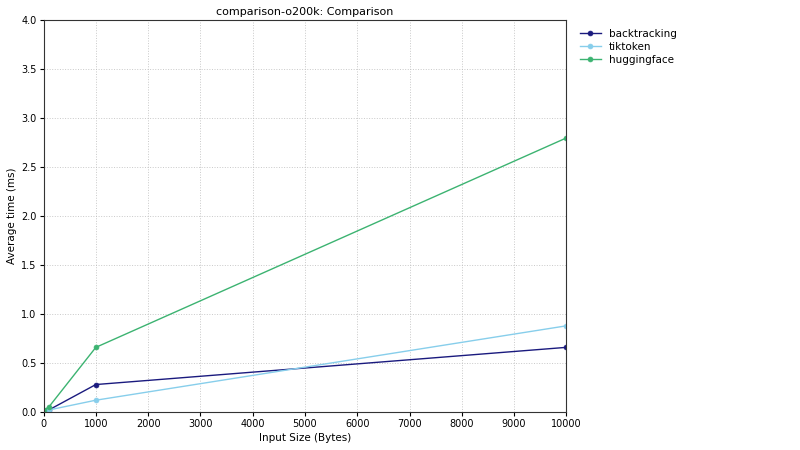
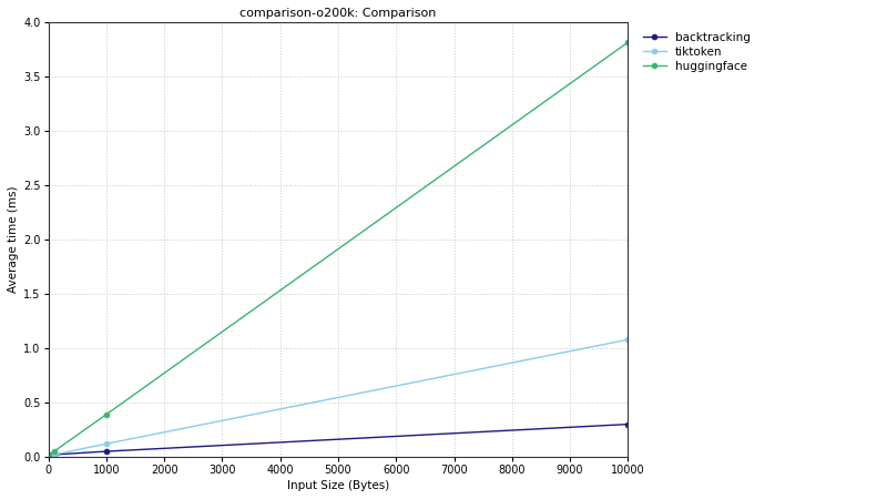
backtracking/1000: 0.28 -> 0.05
huggingface/1000: 0.66 -> 0.39
backtracking/10000: 0.66 -> 0.30
tiktoken/10000: 0.88 -> 1.08
huggingface/10000: 2.80 -> 3.82
